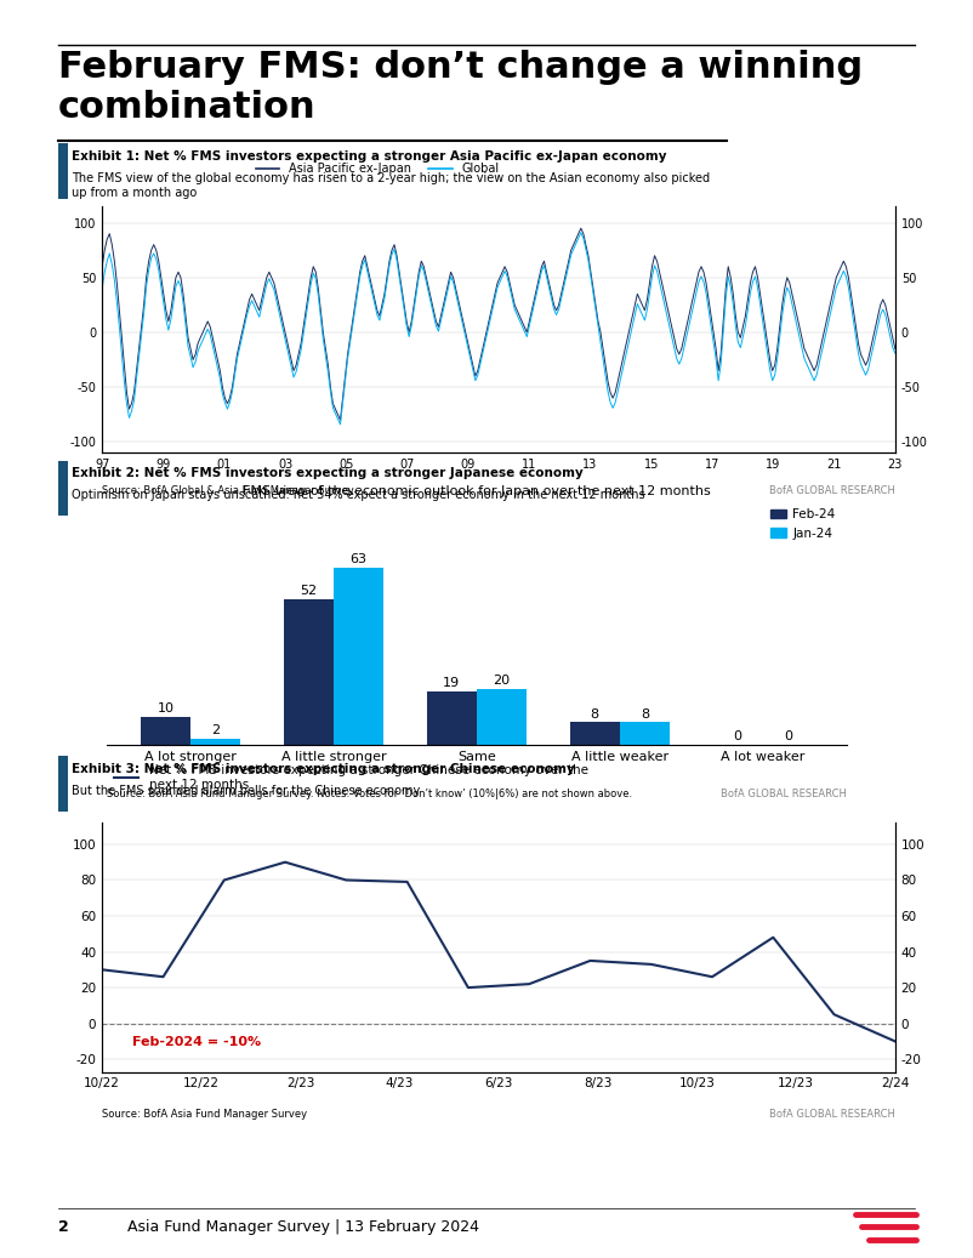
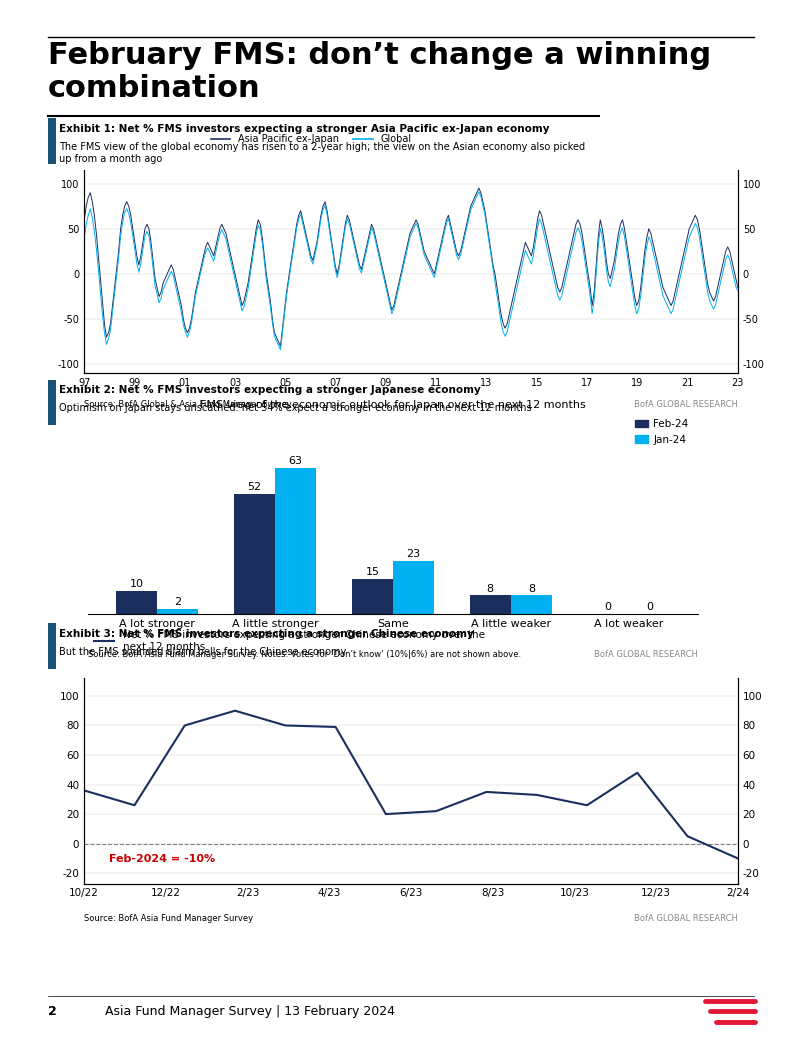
Feb-24/Same: 19 -> 15
Jan-24/Same: 20 -> 23
10/22: 30 -> 36
